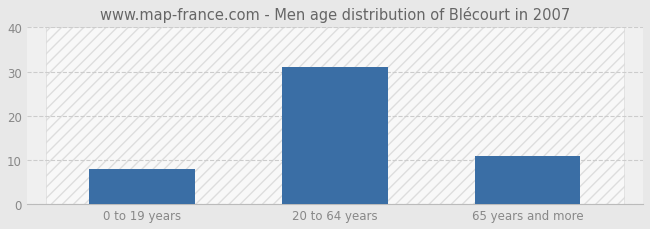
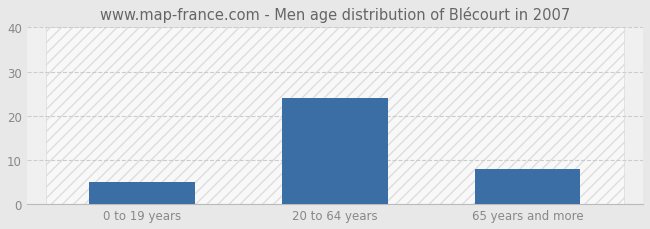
0 to 19 years: 8 -> 5
20 to 64 years: 31 -> 24
65 years and more: 11 -> 8
